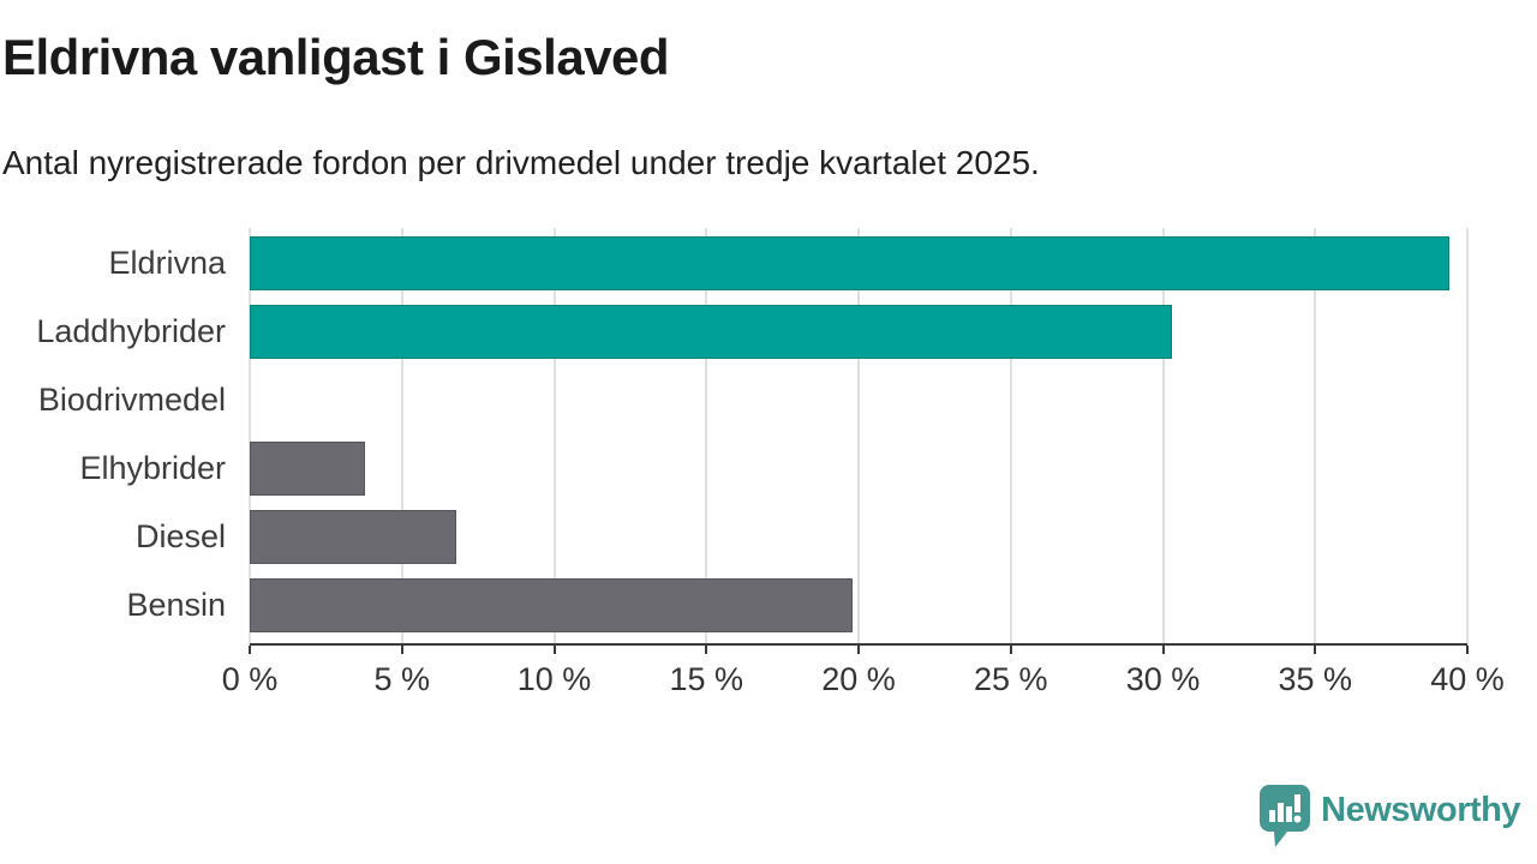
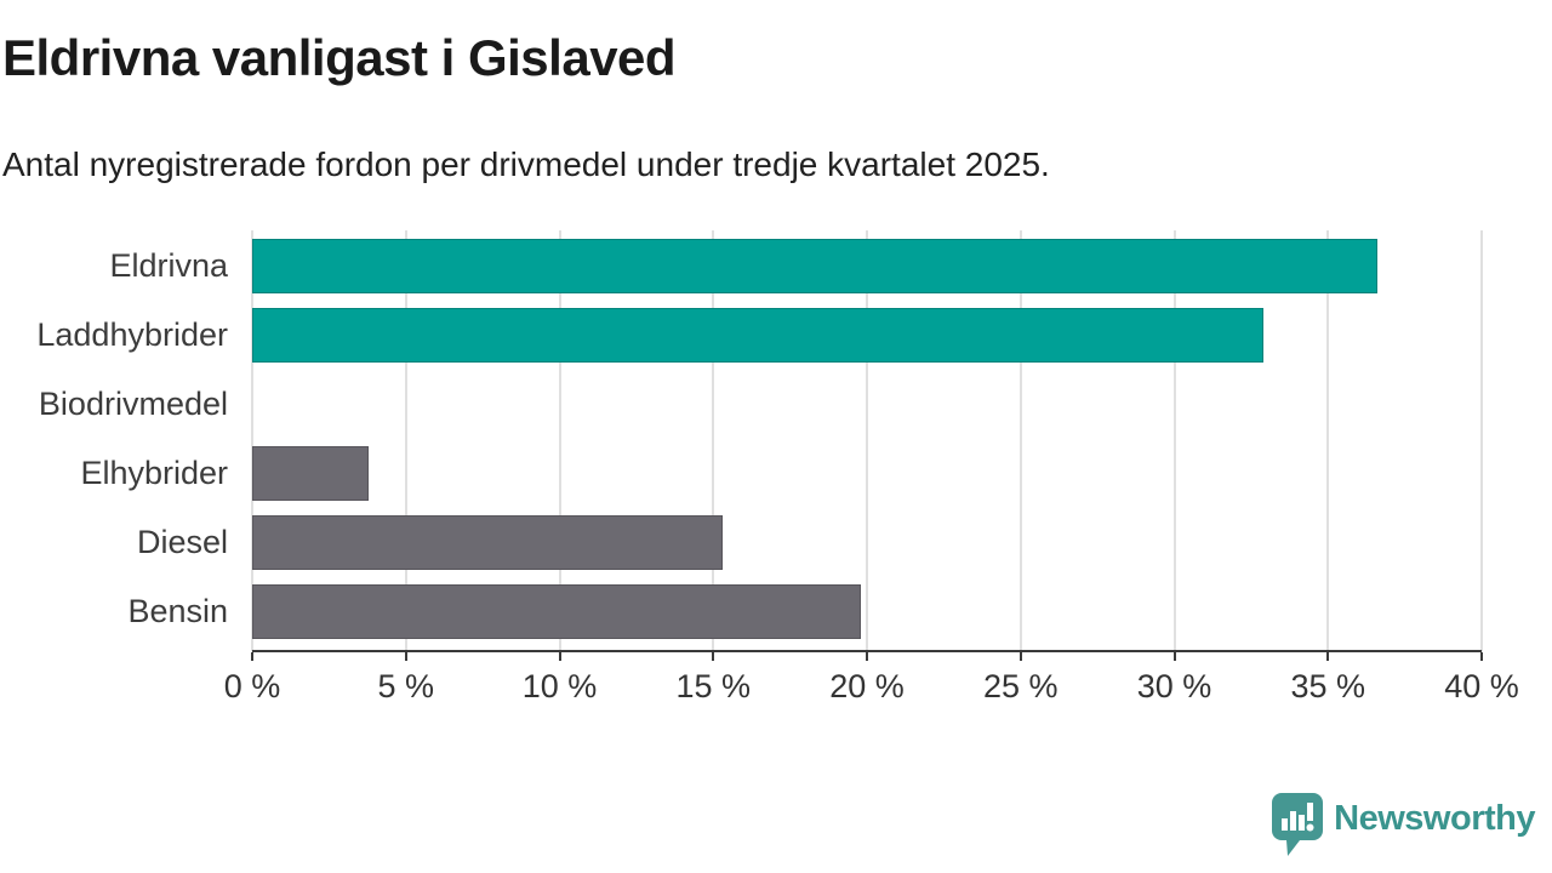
Eldrivna: 39.4% -> 36.6%
Laddhybrider: 30.3% -> 32.9%
Diesel: 6.8% -> 15.3%
